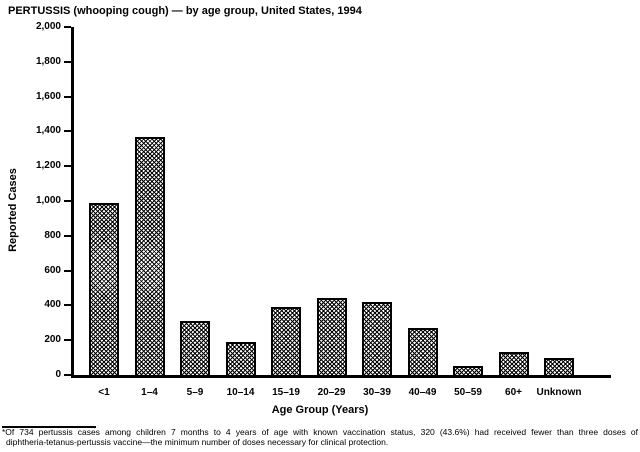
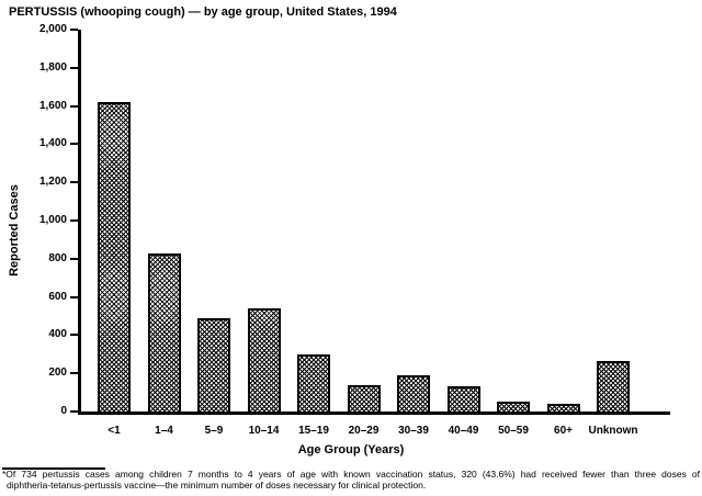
<1: 990 -> 1620
1–4: 1370 -> 830
5–9: 310 -> 490
10–14: 190 -> 540
15–19: 390 -> 300
20–29: 440 -> 140
30–39: 420 -> 190
40–49: 270 -> 130
60+: 130 -> 40
Unknown: 100 -> 260
